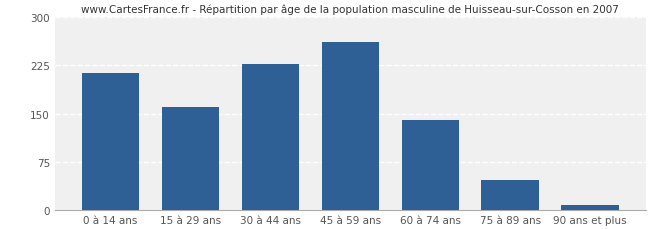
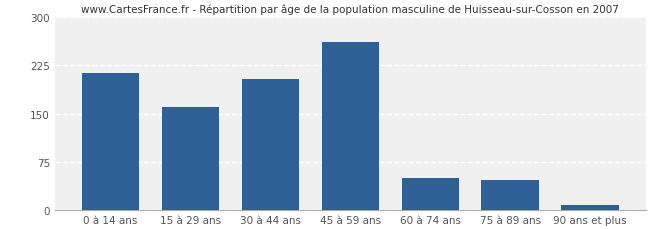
30 à 44 ans: 227 -> 204
60 à 74 ans: 140 -> 50
